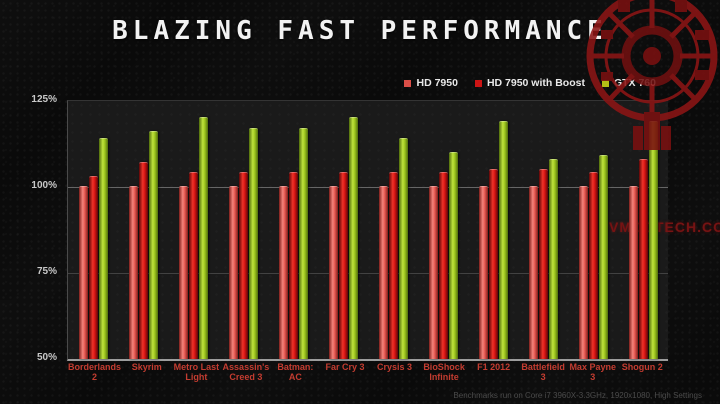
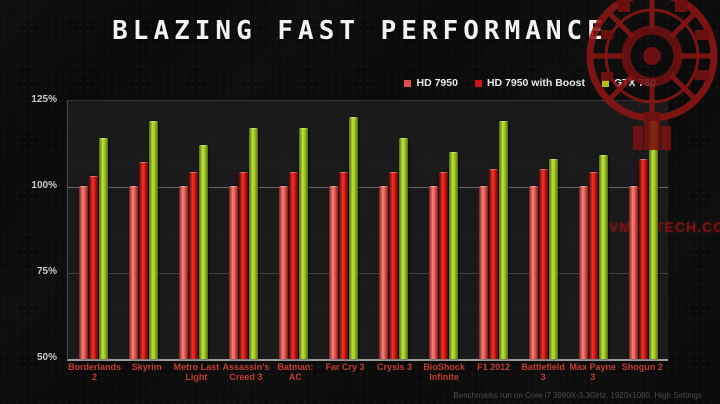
GTX 760/Skyrim: 116% -> 119%
GTX 760/Metro Last Light: 120% -> 112%
